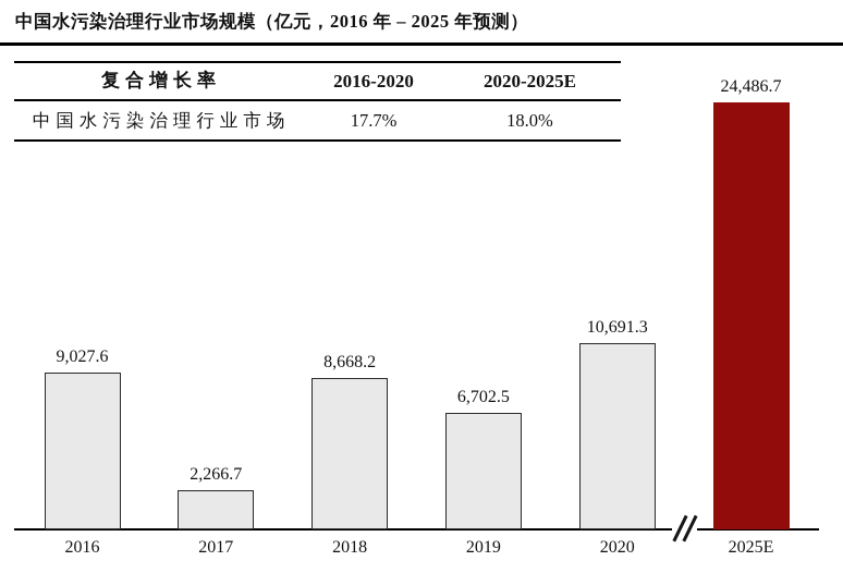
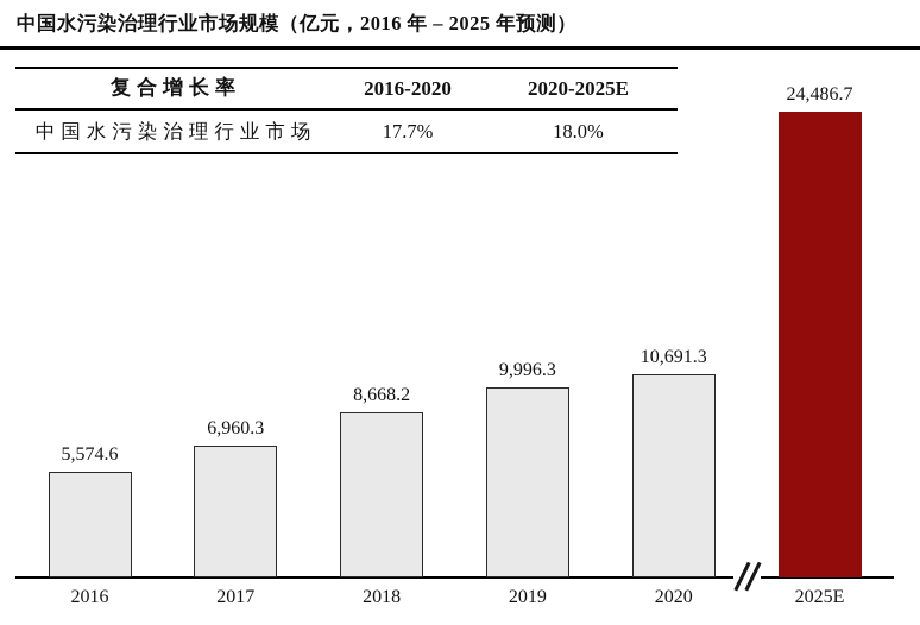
2016: 9,027.6 -> 5,574.6
2017: 2,266.7 -> 6,960.3
2019: 6,702.5 -> 9,996.3
